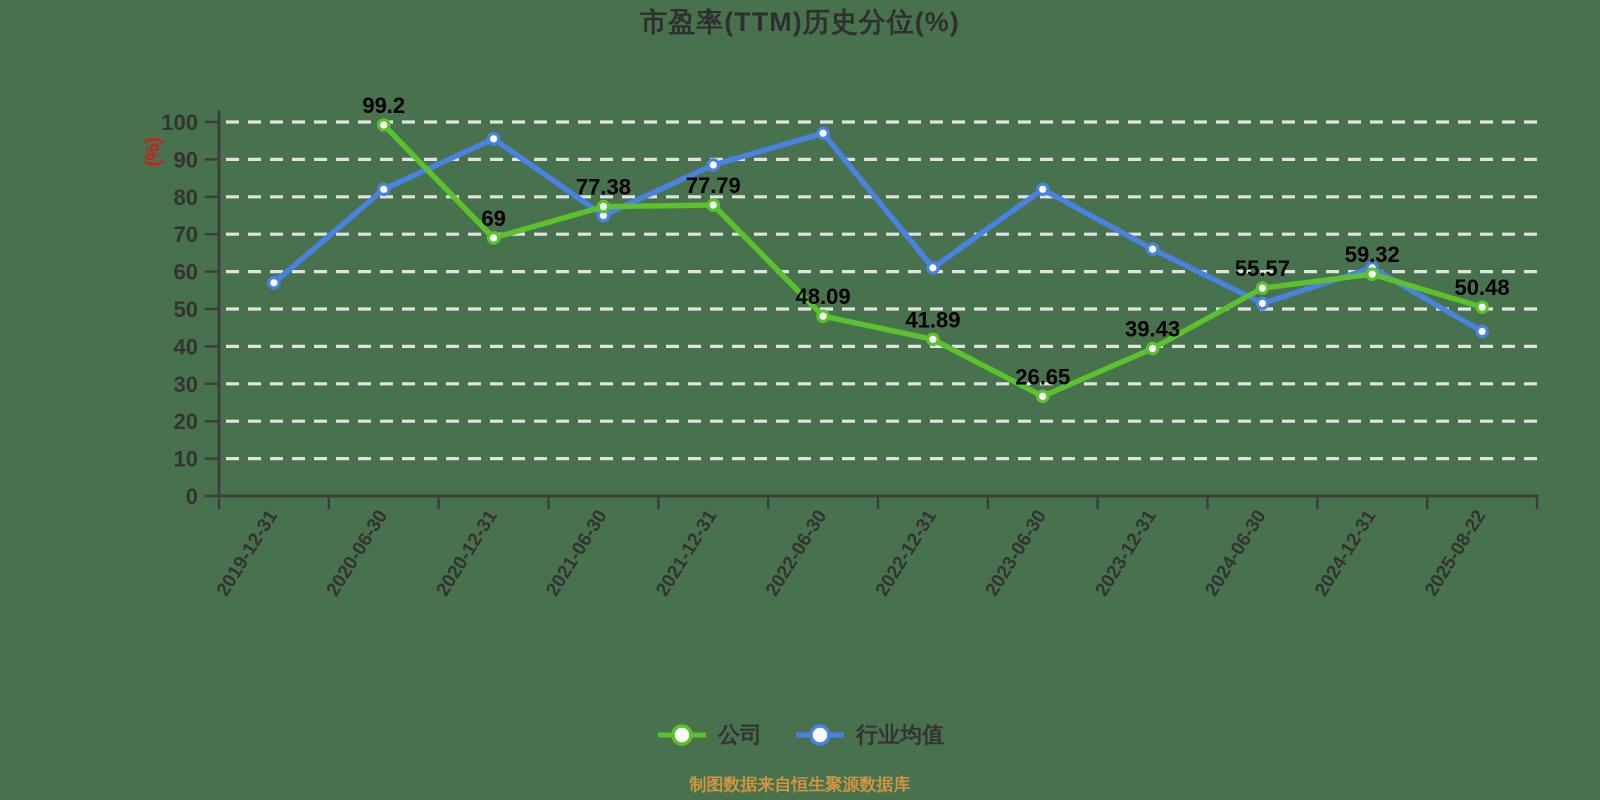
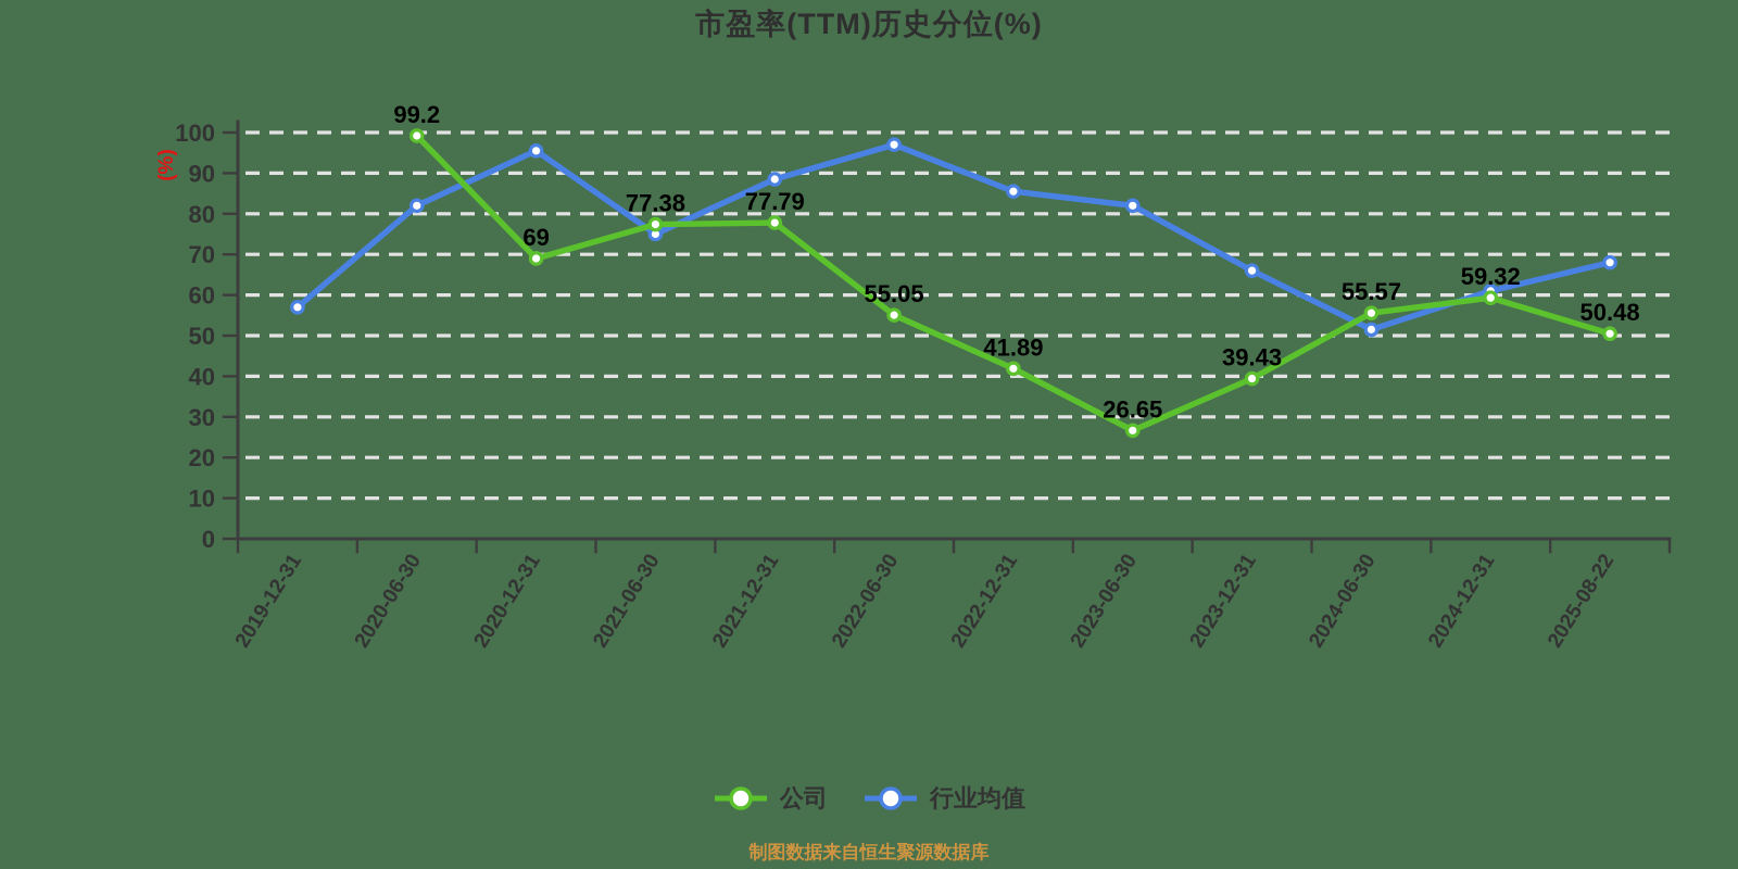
公司/2022-06-30: 48.09 -> 55.05
行业均值/2022-12-31: 61 -> 86
行业均值/2025-08-22: 44 -> 68
